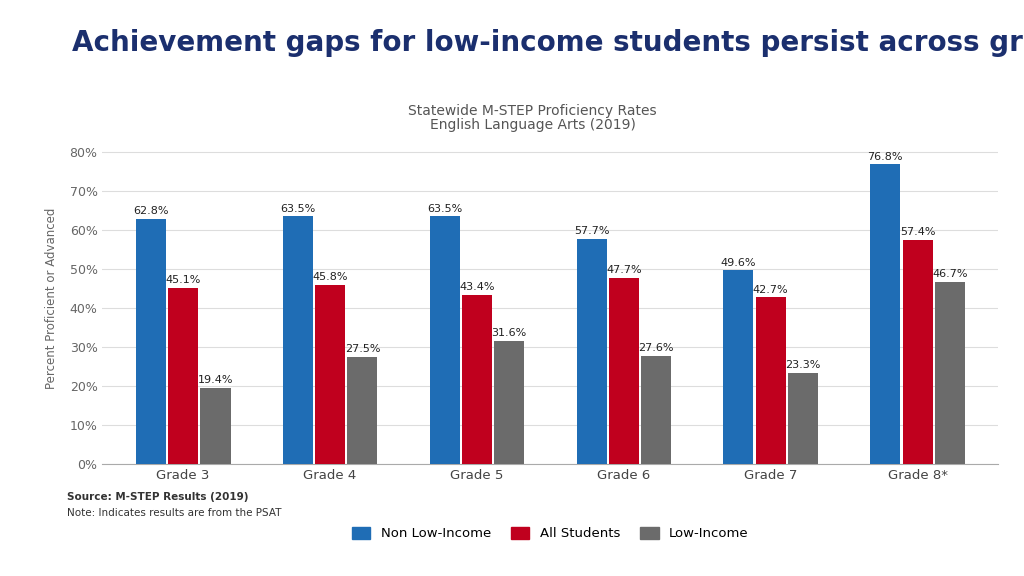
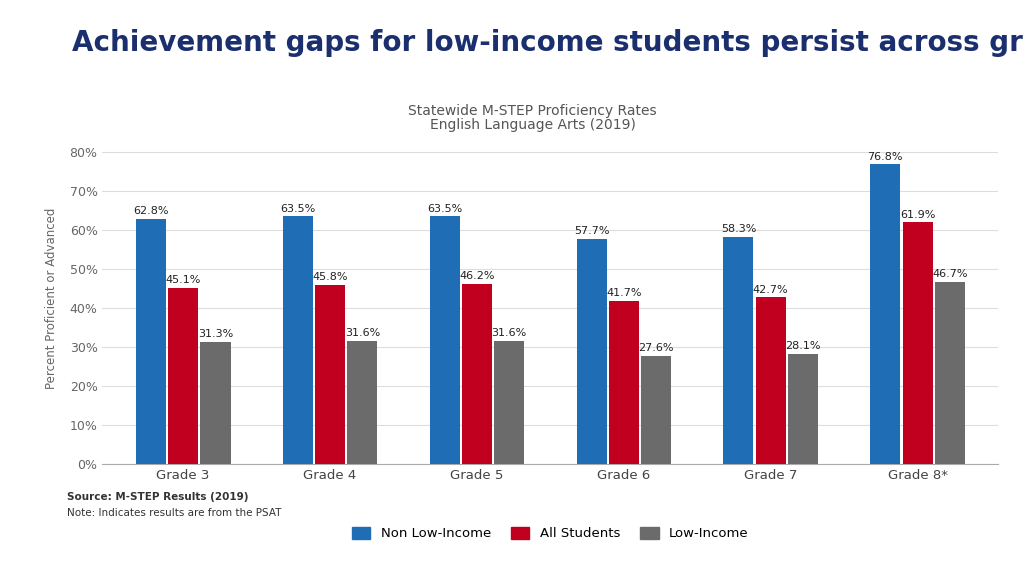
Low-Income/Grade 3: 19.4% -> 31.3%
Low-Income/Grade 4: 27.5% -> 31.6%
All Students/Grade 5: 43.4% -> 46.2%
All Students/Grade 6: 47.7% -> 41.7%
Non Low-Income/Grade 7: 49.6% -> 58.3%
Low-Income/Grade 7: 23.3% -> 28.1%
All Students/Grade 8*: 57.4% -> 61.9%
